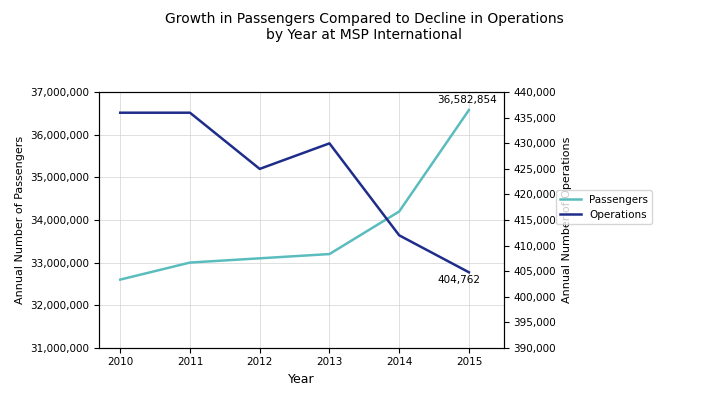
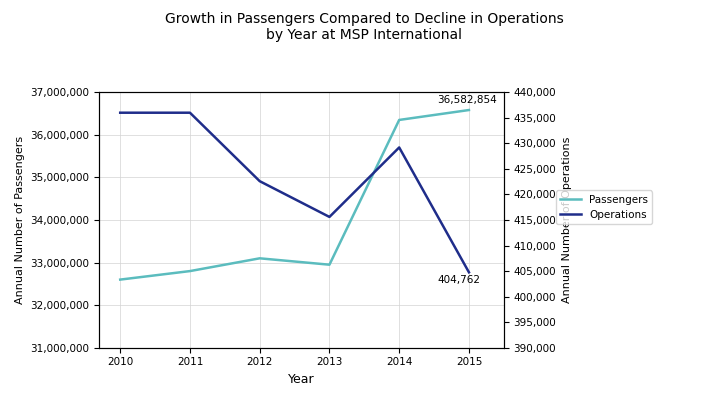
Passengers/2011: 33,000,000 -> 32,800,000
Operations/2012: 425,000 -> 422,600
Passengers/2013: 33,200,000 -> 32,950,000
Operations/2013: 430,000 -> 415,600
Passengers/2014: 34,200,000 -> 36,350,000
Operations/2014: 412,000 -> 429,200
